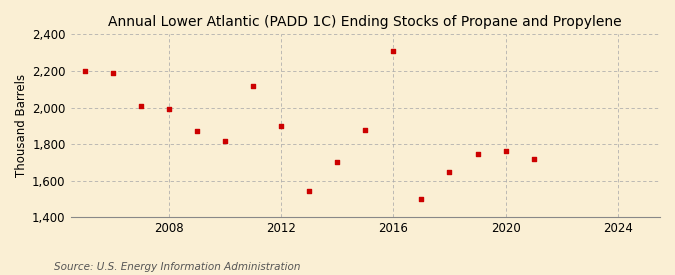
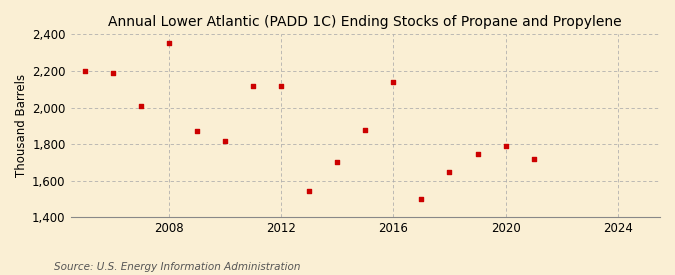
2008: 1,990 -> 2,350
2012: 1,900 -> 2,120
2016: 2,310 -> 2,140
2020: 1,760 -> 1,790
